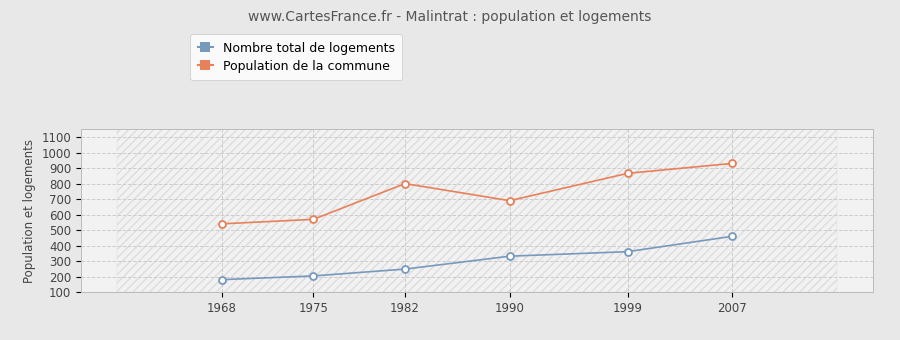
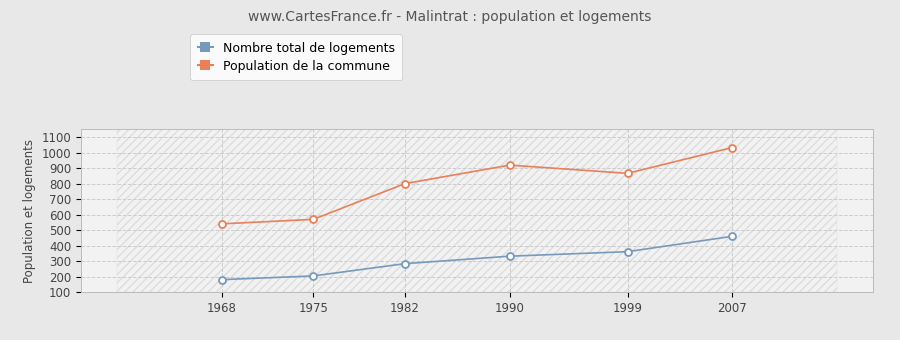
Nombre total de logements/1982: 250 -> 280
Population de la commune/1990: 690 -> 920
Population de la commune/2007: 930 -> 1030
